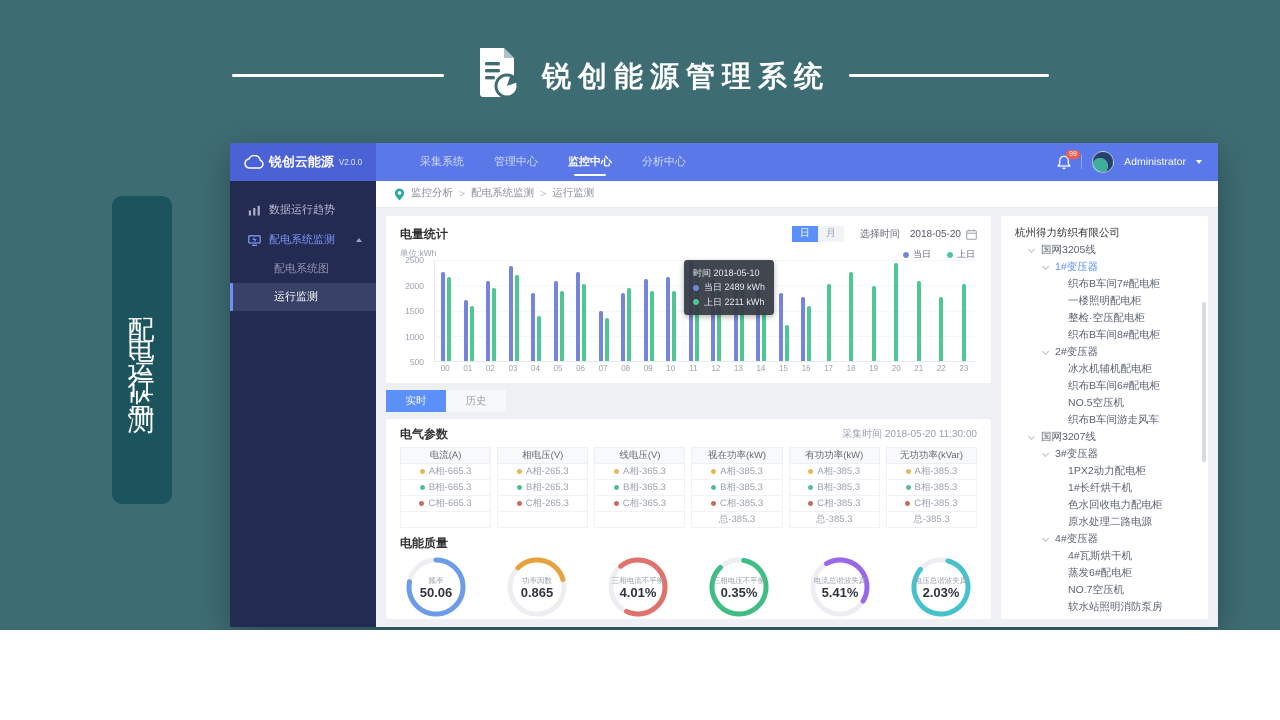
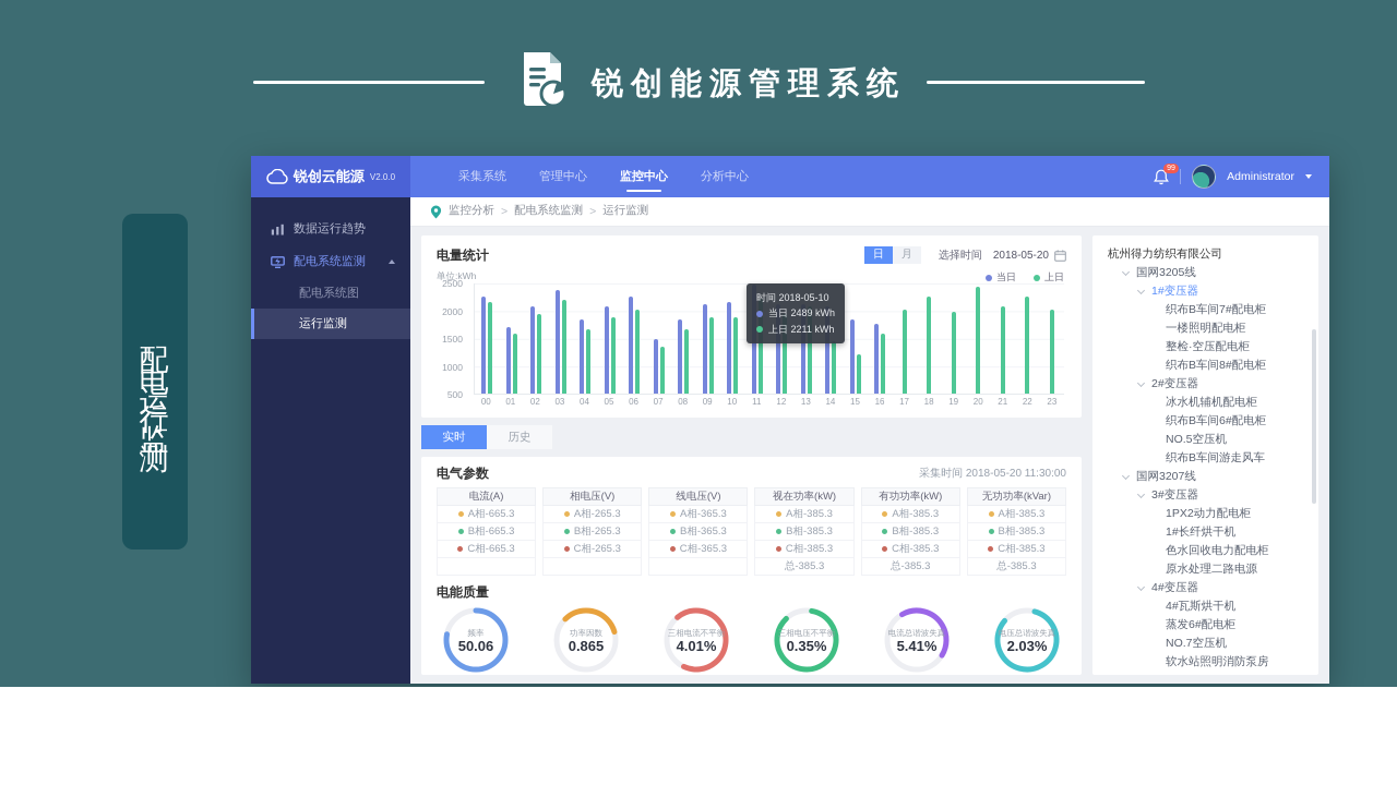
上日/04: 1300 -> 1600
上日/08: 1900 -> 1600
上日/22: 1700 -> 2200
